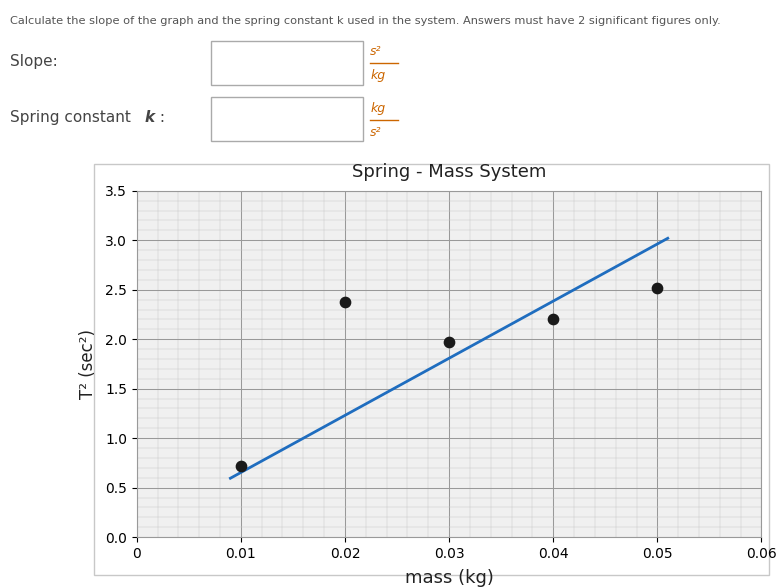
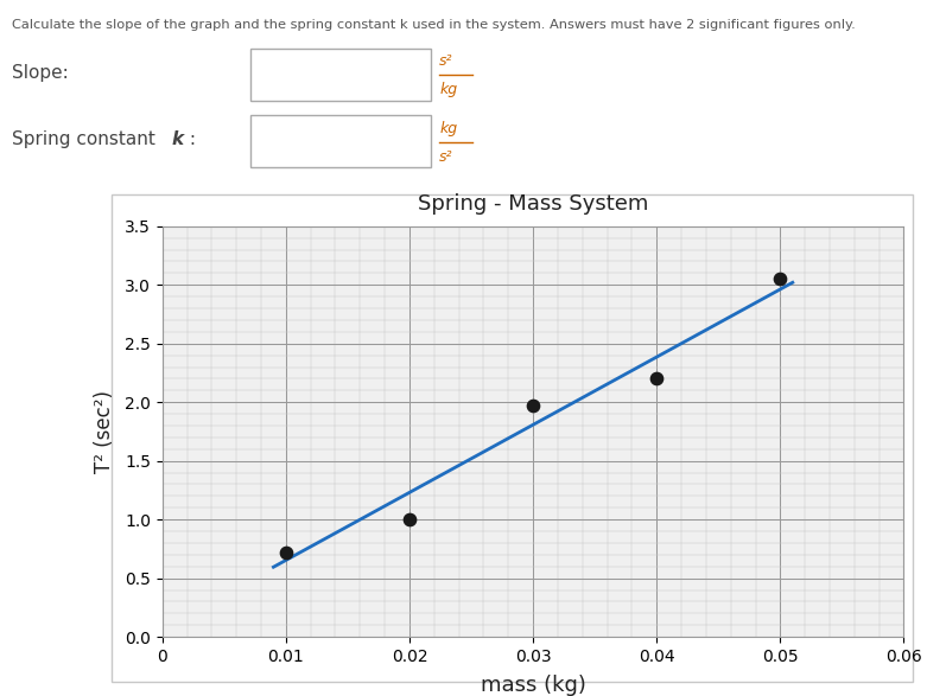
0.02: 2.38 -> 1.00
0.05: 2.52 -> 3.05
